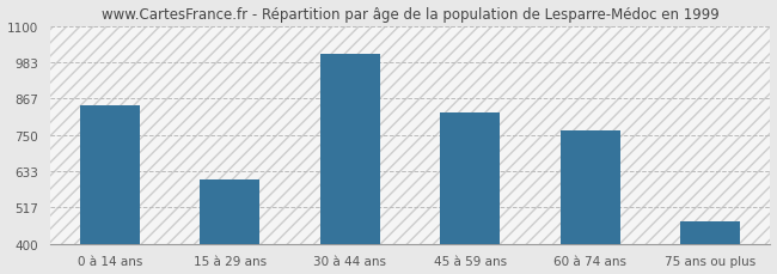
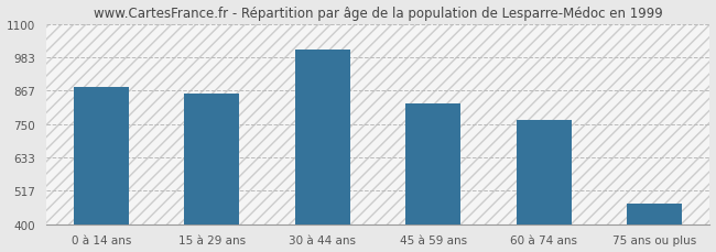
0 à 14 ans: 845 -> 880
15 à 29 ans: 605 -> 855
